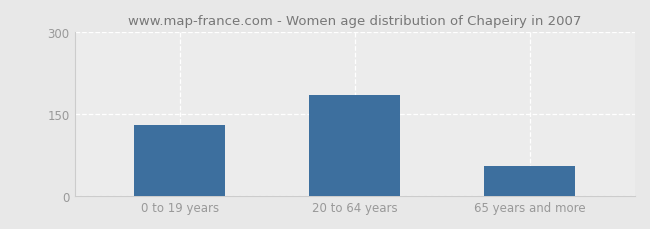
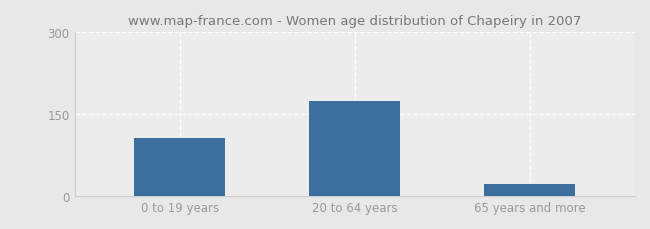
0 to 19 years: 130 -> 107
20 to 64 years: 186 -> 175
65 years and more: 56 -> 22
